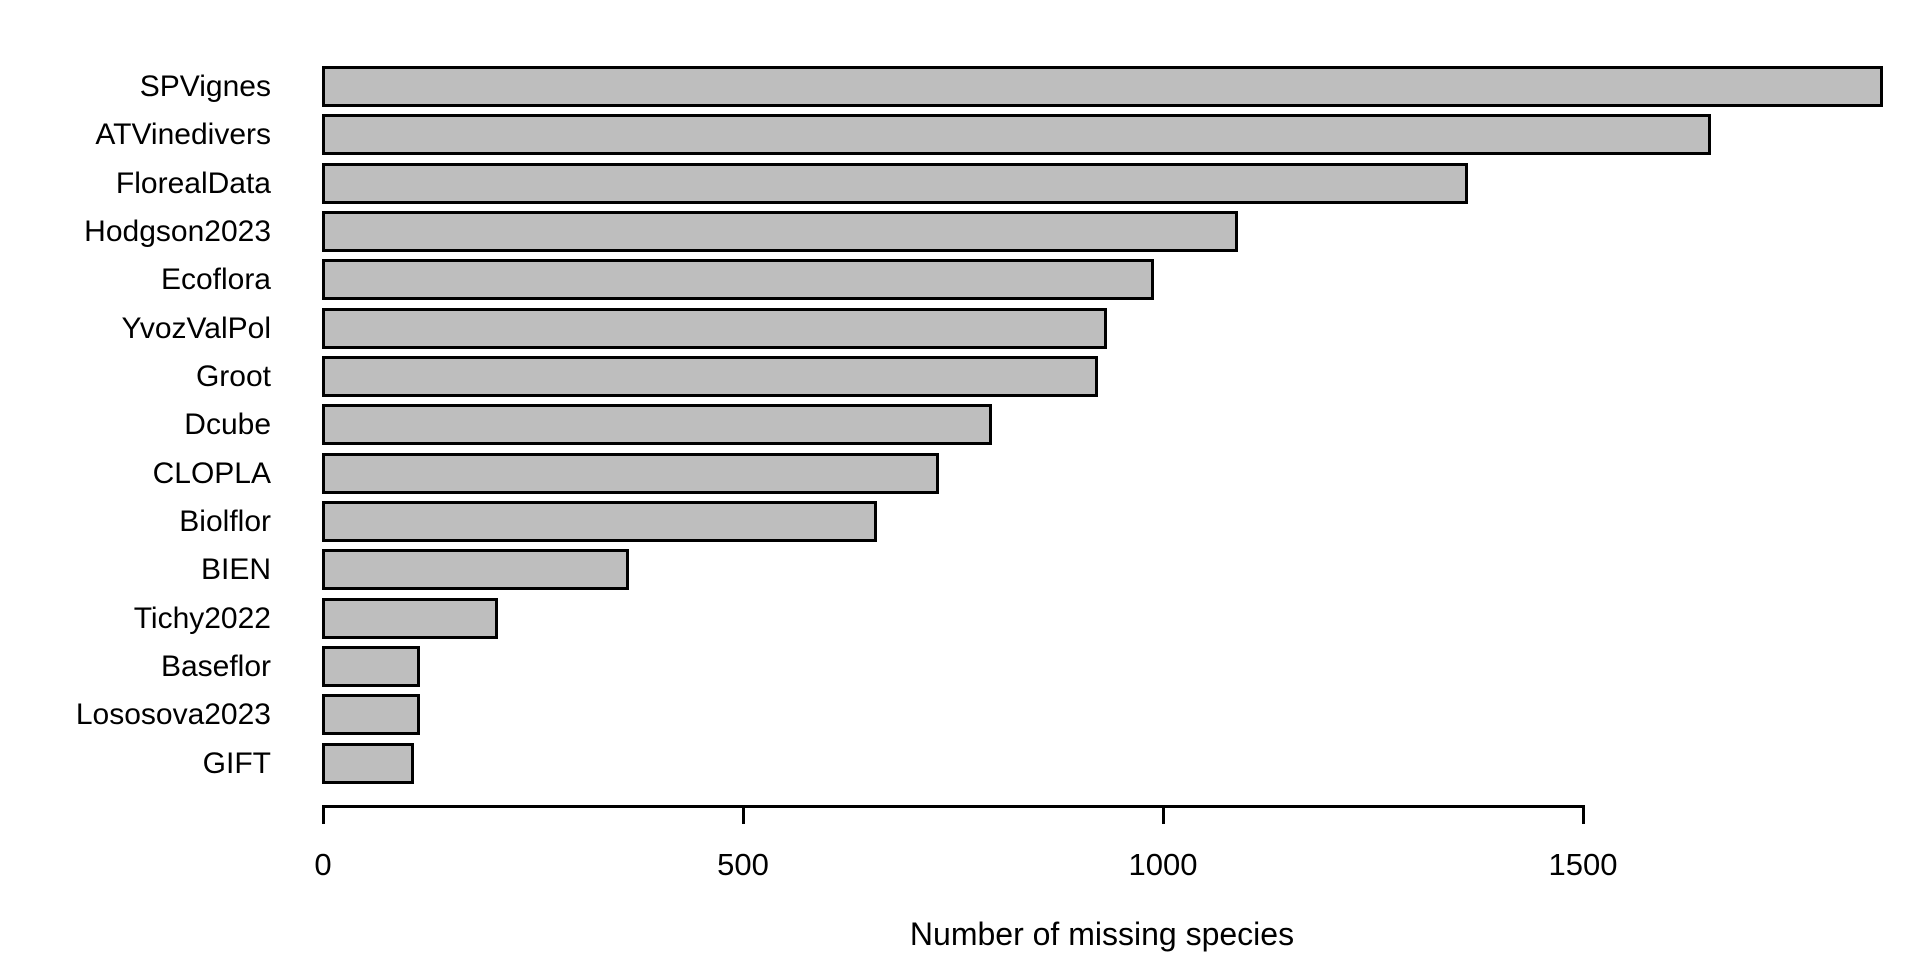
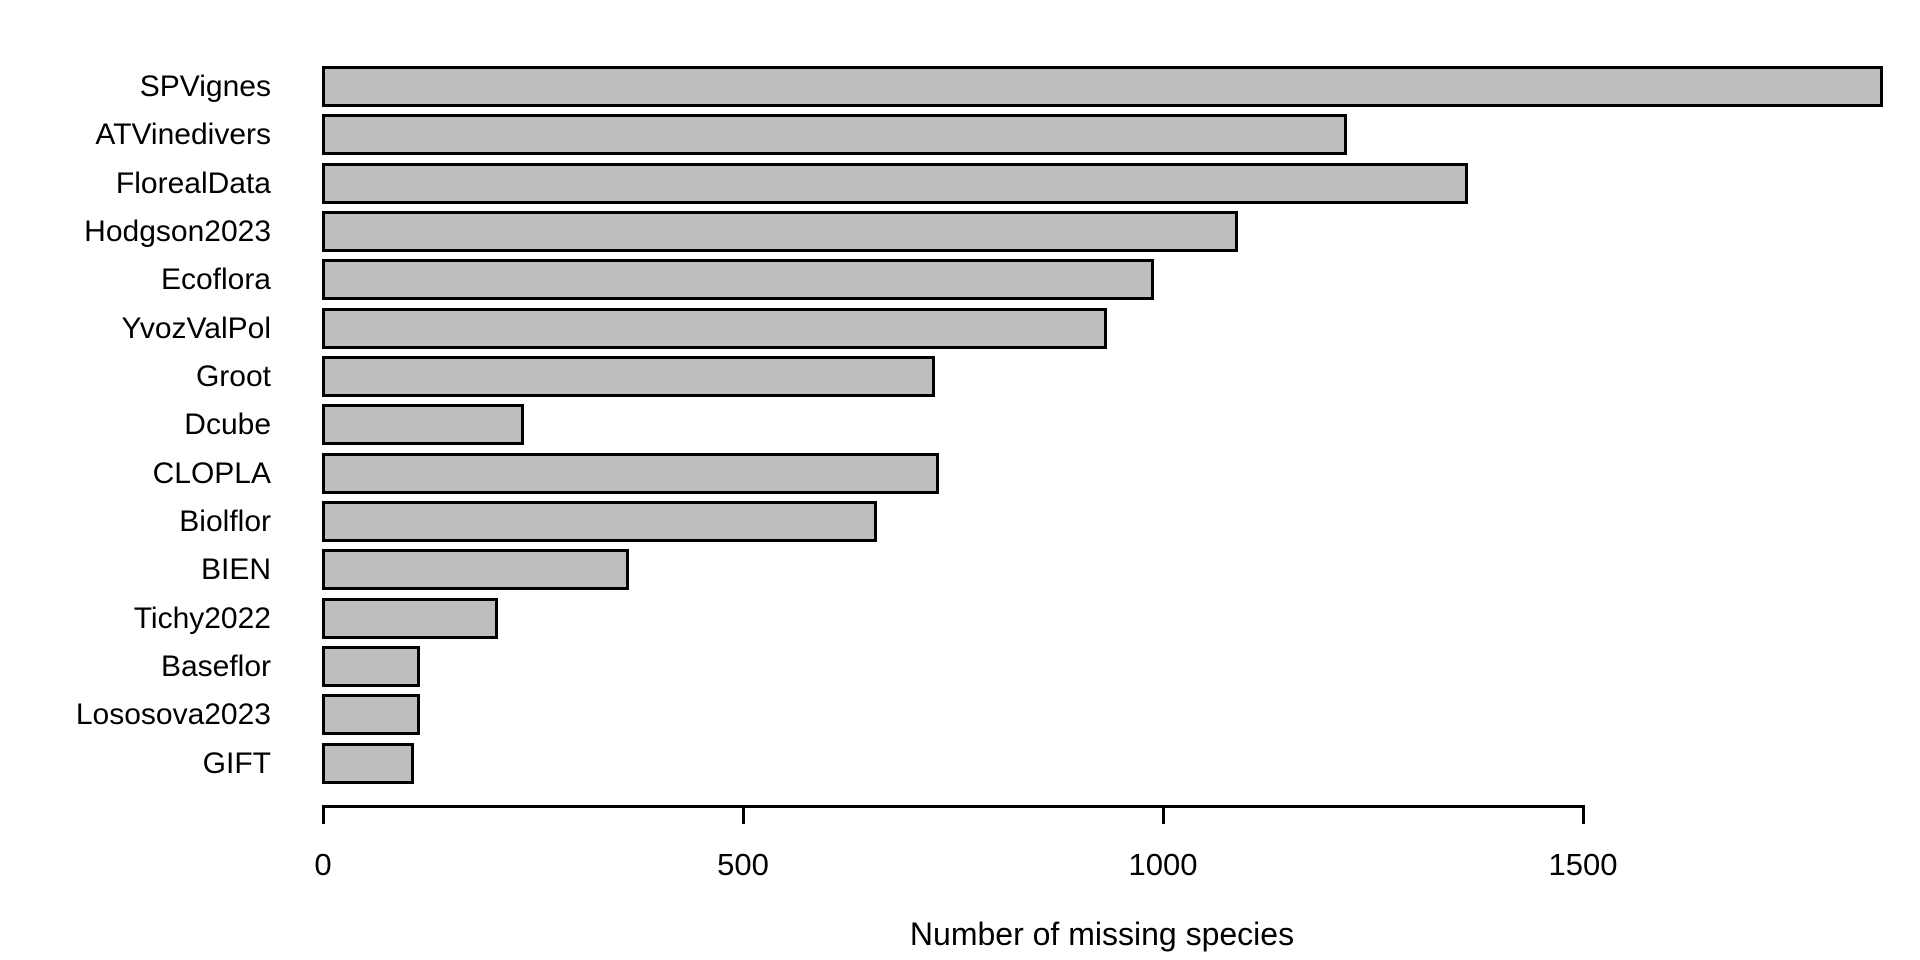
ATVinedivers: 1650 -> 1220
Groot: 920 -> 730
Dcube: 800 -> 240
